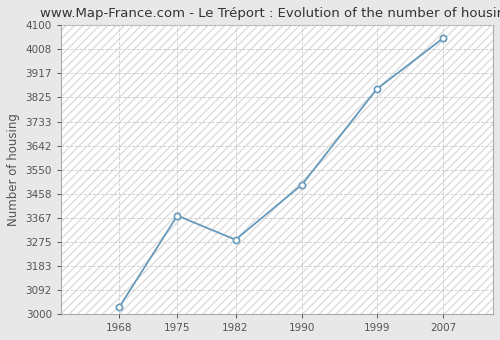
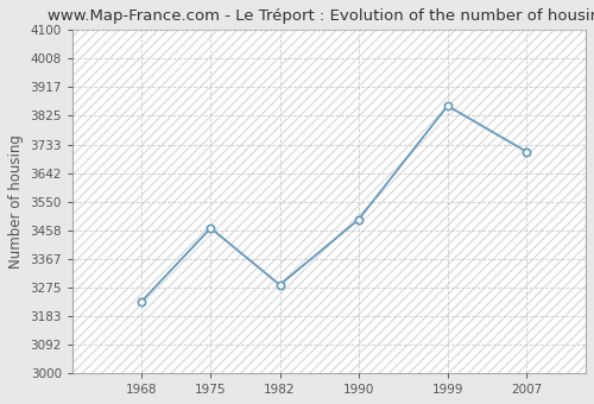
1968: 3026 -> 3230
1975: 3375 -> 3465
2007: 4051 -> 3710
